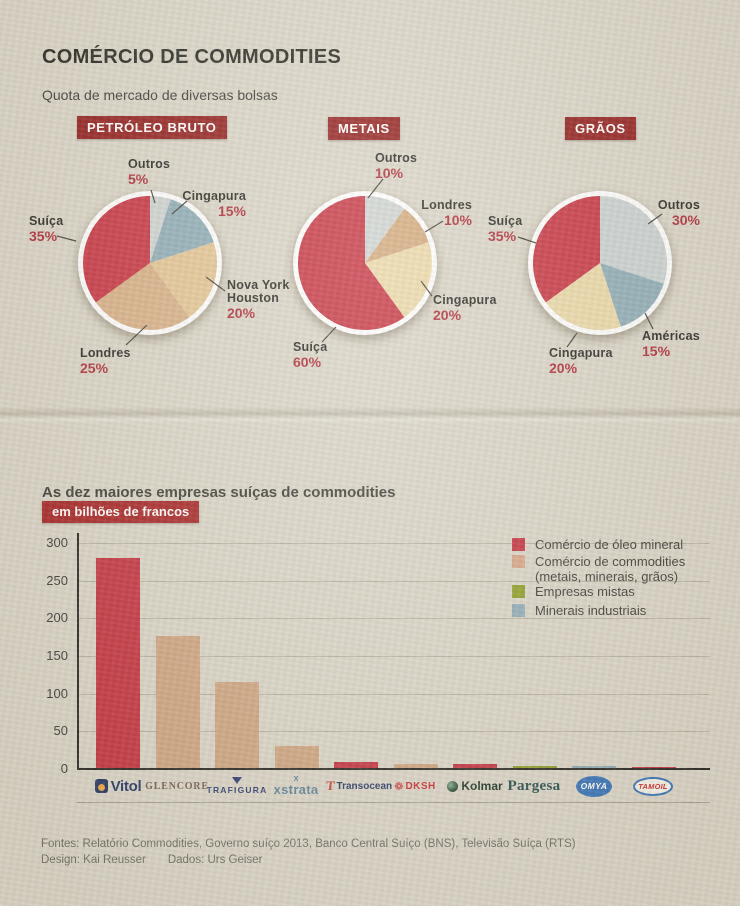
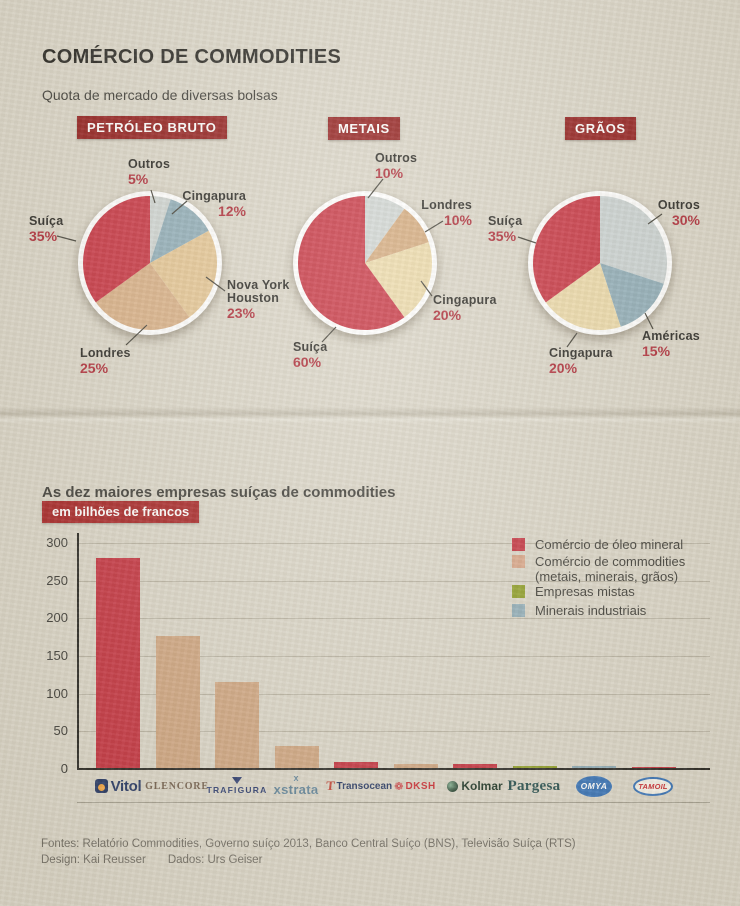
PETRÓLEO BRUTO/Cingapura: 15% -> 12%
PETRÓLEO BRUTO/Nova York Houston: 20% -> 23%
